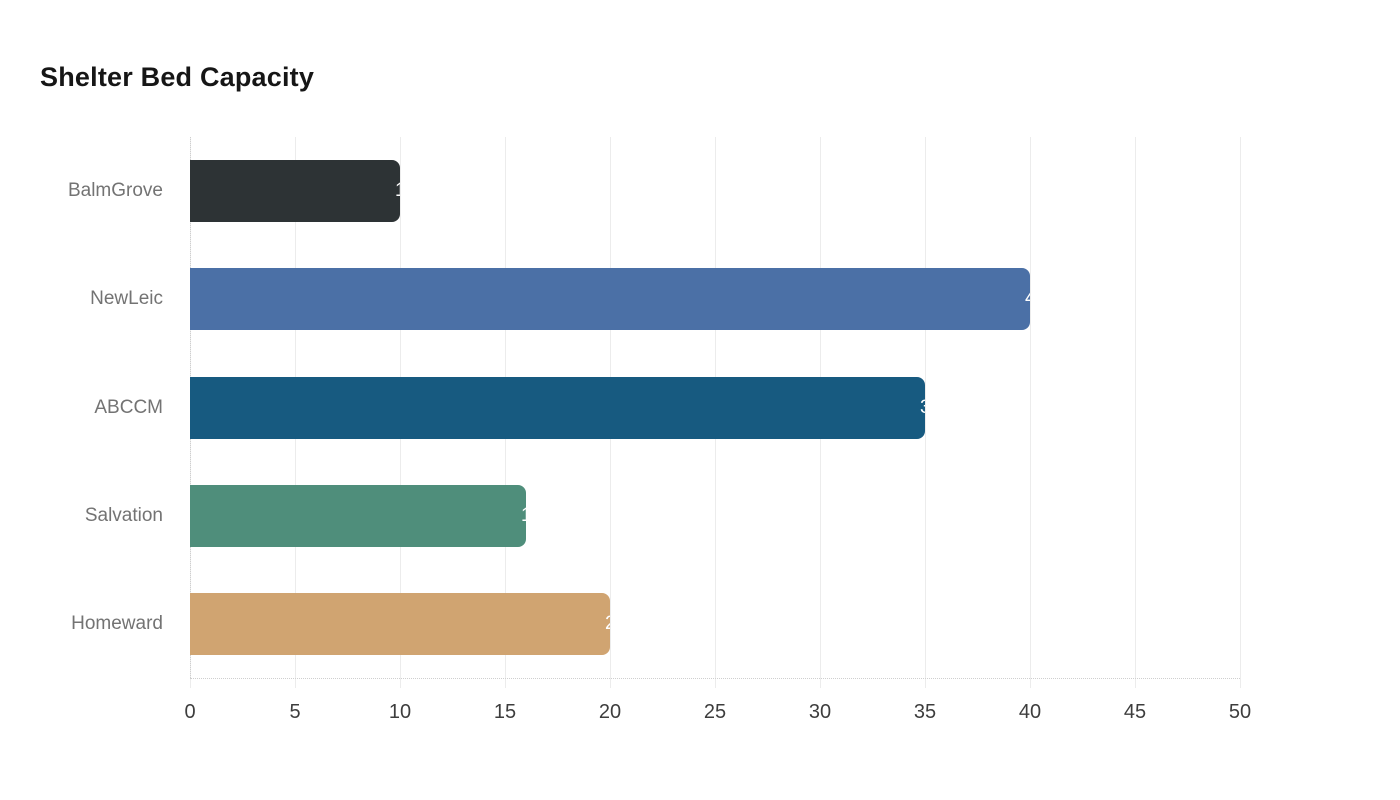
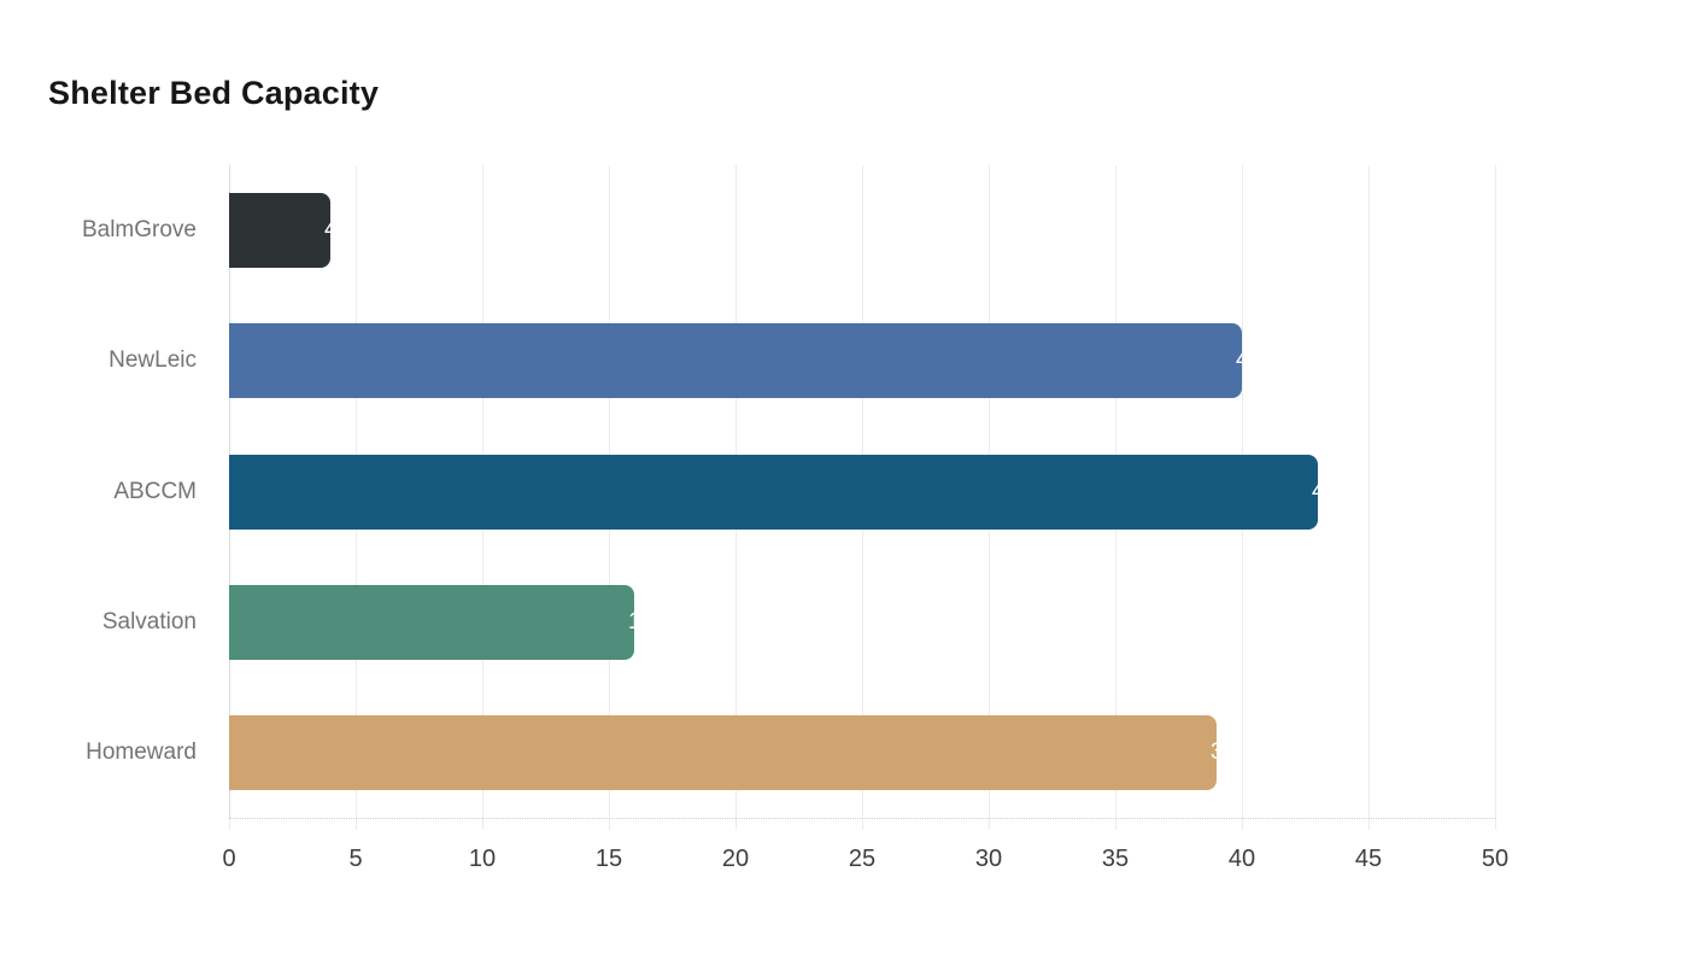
BalmGrove: 10 -> 4
ABCCM: 35 -> 43
Homeward: 20 -> 39
